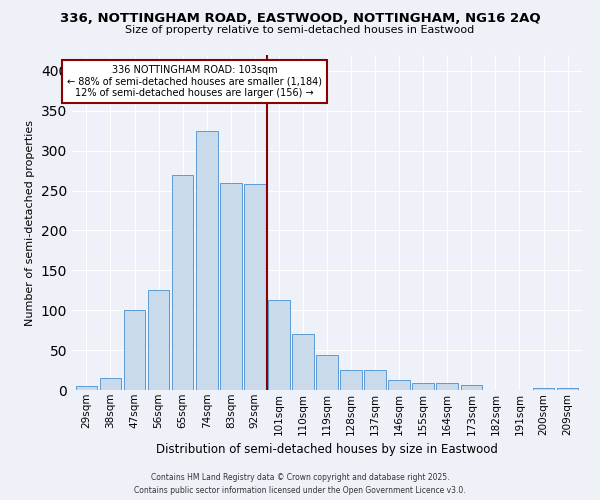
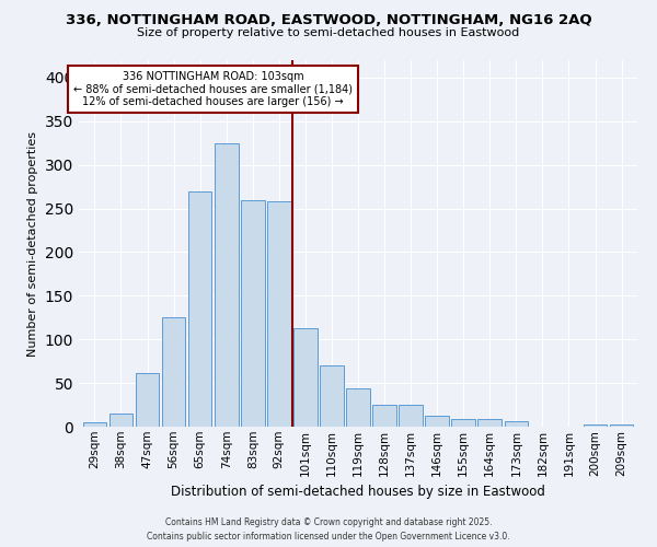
47sqm: 100 -> 62
